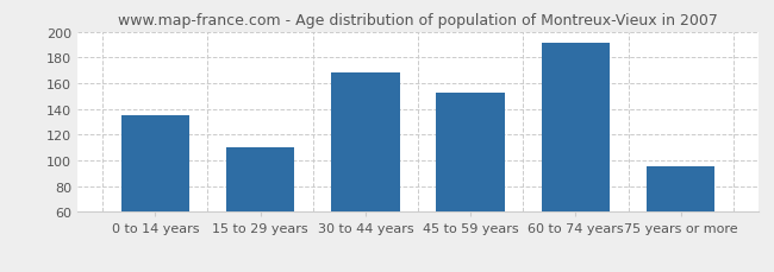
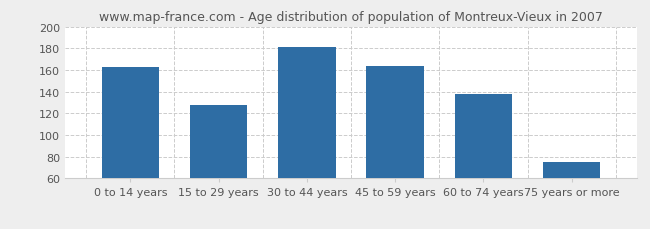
0 to 14 years: 135 -> 163
15 to 29 years: 110 -> 128
30 to 44 years: 168 -> 181
45 to 59 years: 153 -> 164
60 to 74 years: 191 -> 138
75 years or more: 95 -> 75
